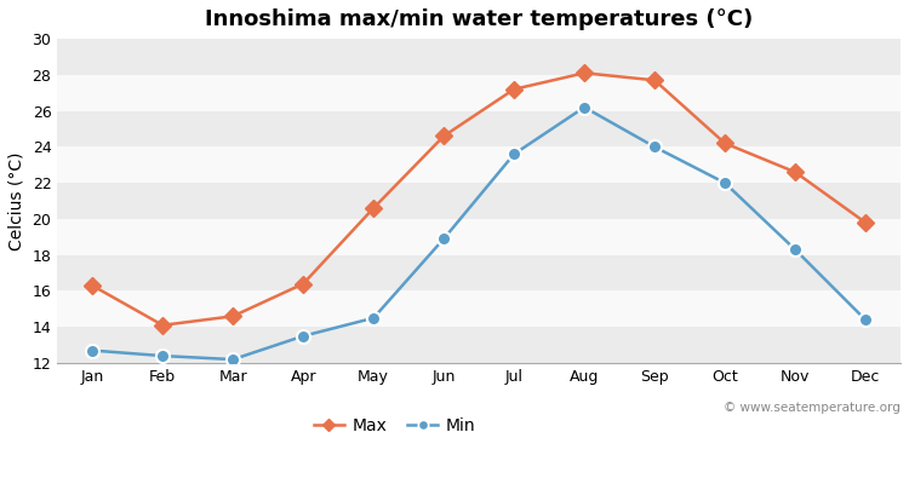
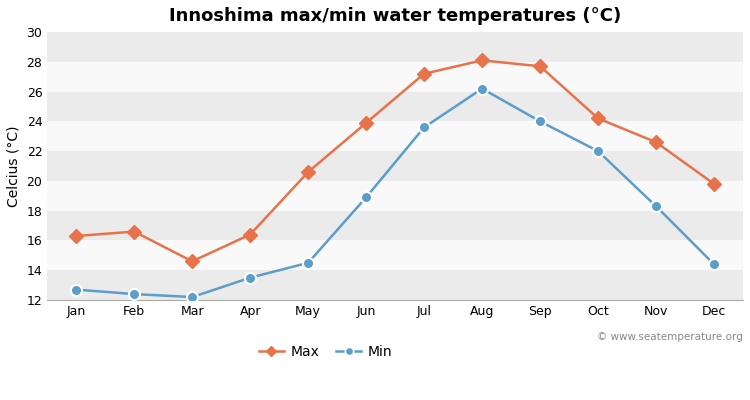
Max/Feb: 14.1 -> 16.6
Max/Jun: 24.6 -> 23.9
